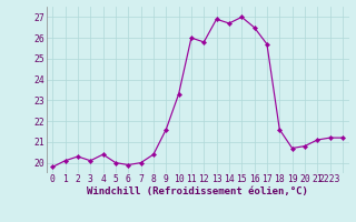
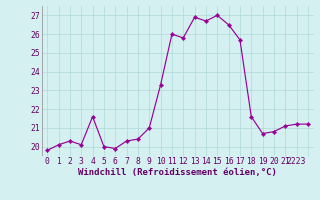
4: 20.4 -> 21.6
7: 20.0 -> 20.3
9: 21.6 -> 21.0
